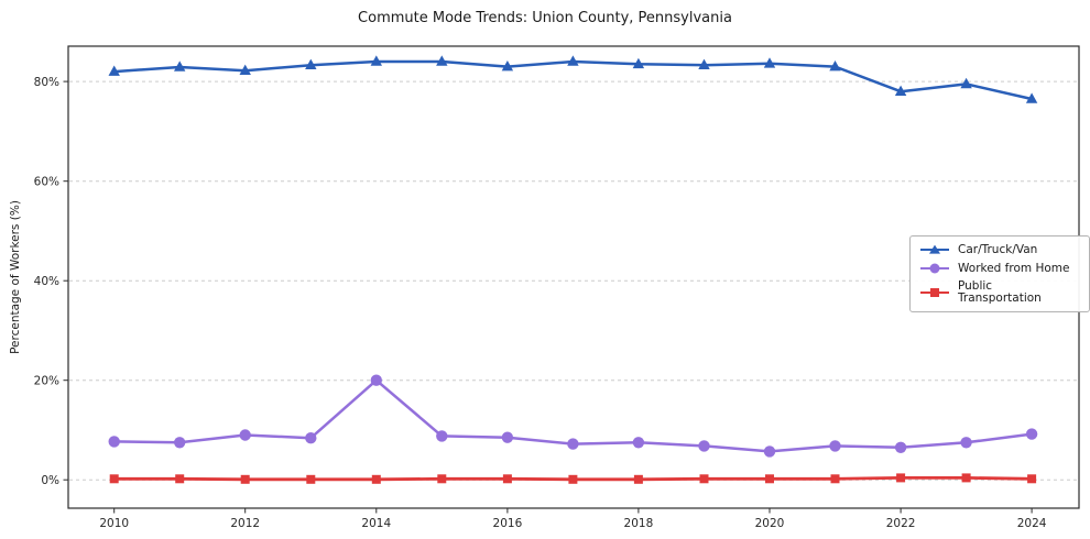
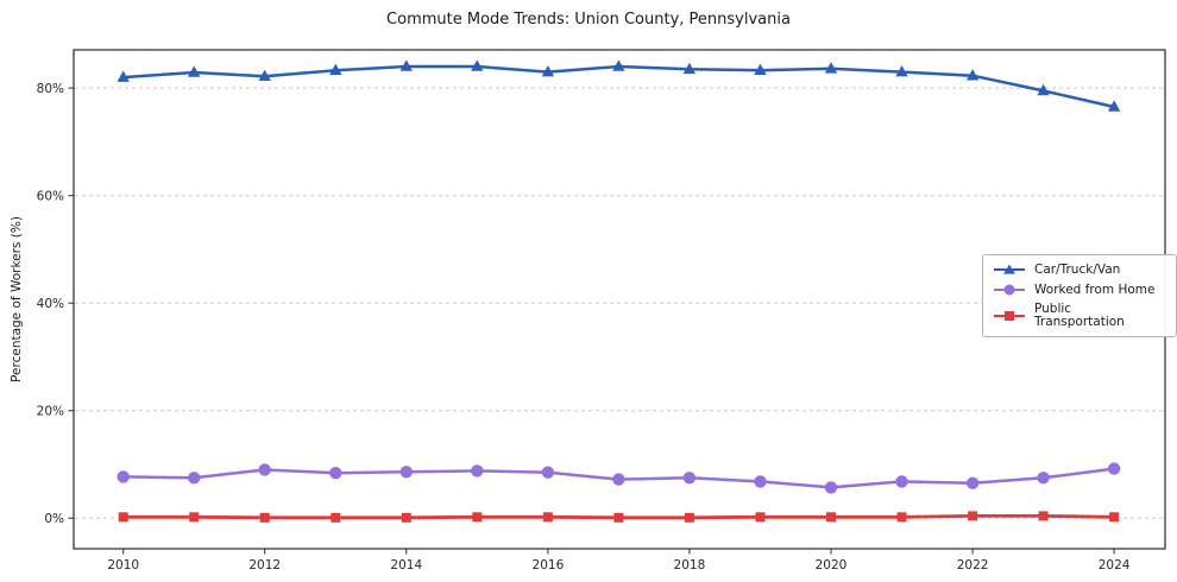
Worked from Home/2014: 20% -> 9%
Car/Truck/Van/2022: 78% -> 82%
